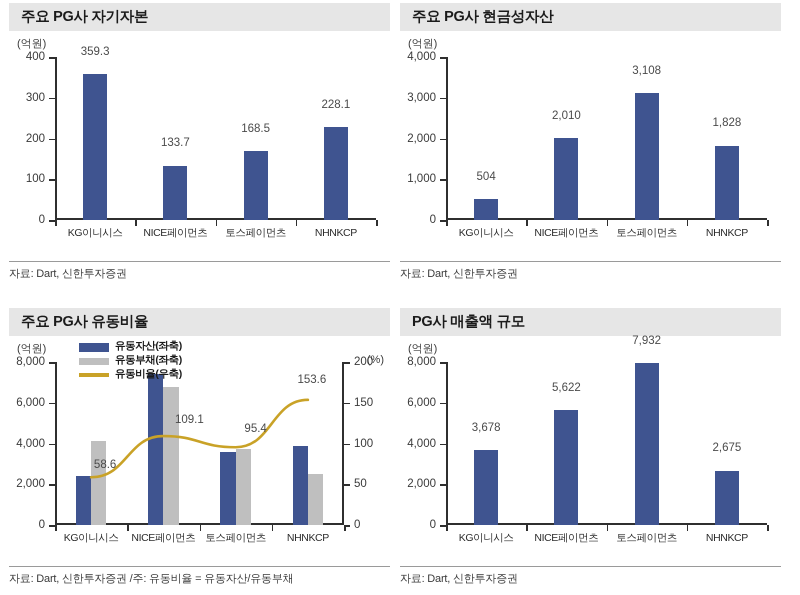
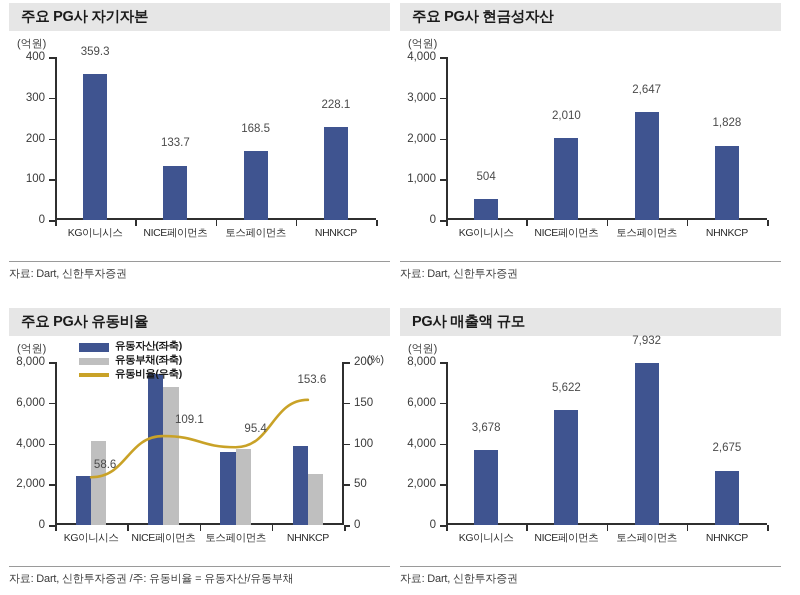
주요 PG사 현금성자산/토스페이먼츠: 3,108 -> 2,647
